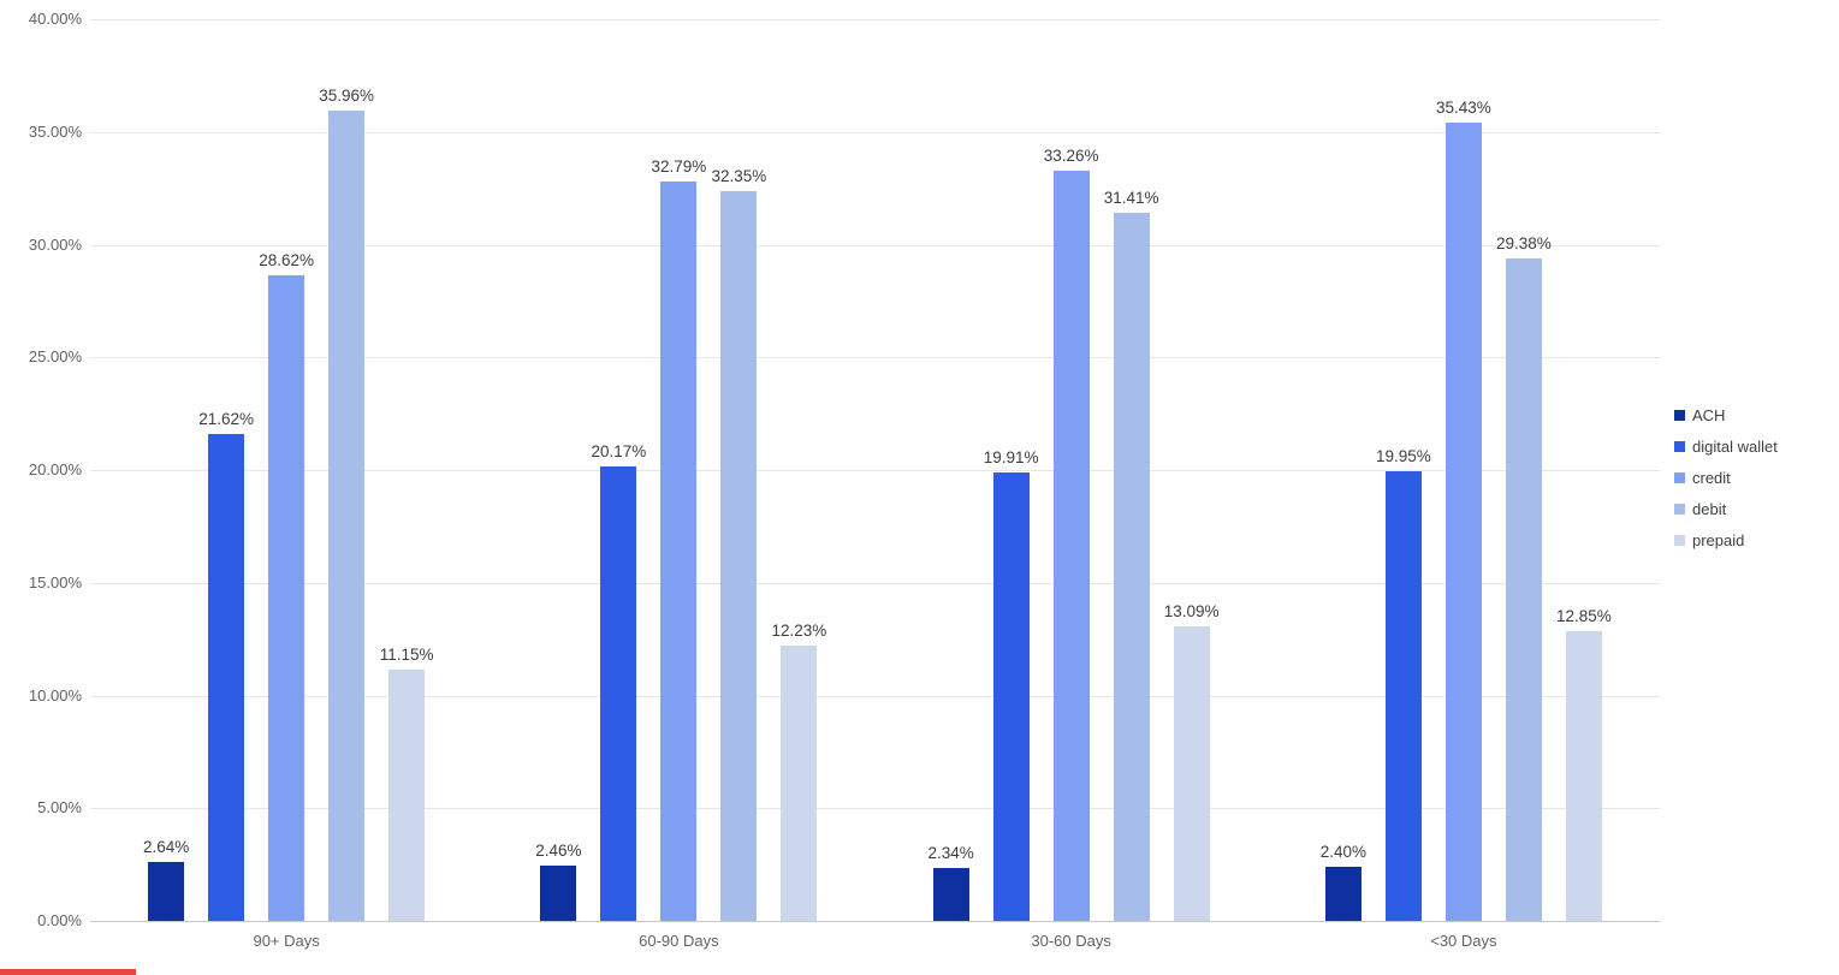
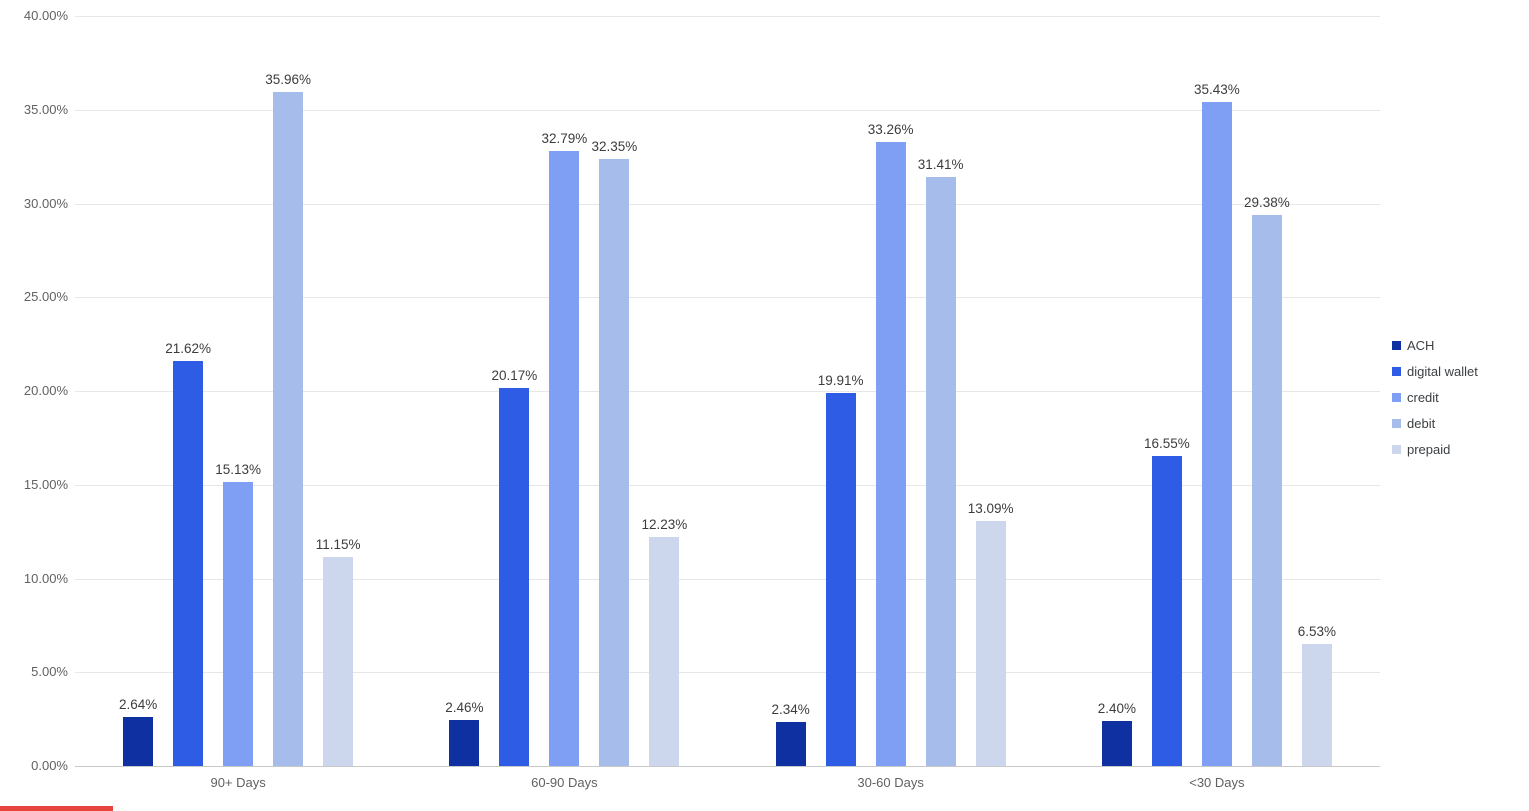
credit/90+ Days: 28.62% -> 15.13%
digital wallet/<30 Days: 19.95% -> 16.55%
prepaid/<30 Days: 12.85% -> 6.53%
